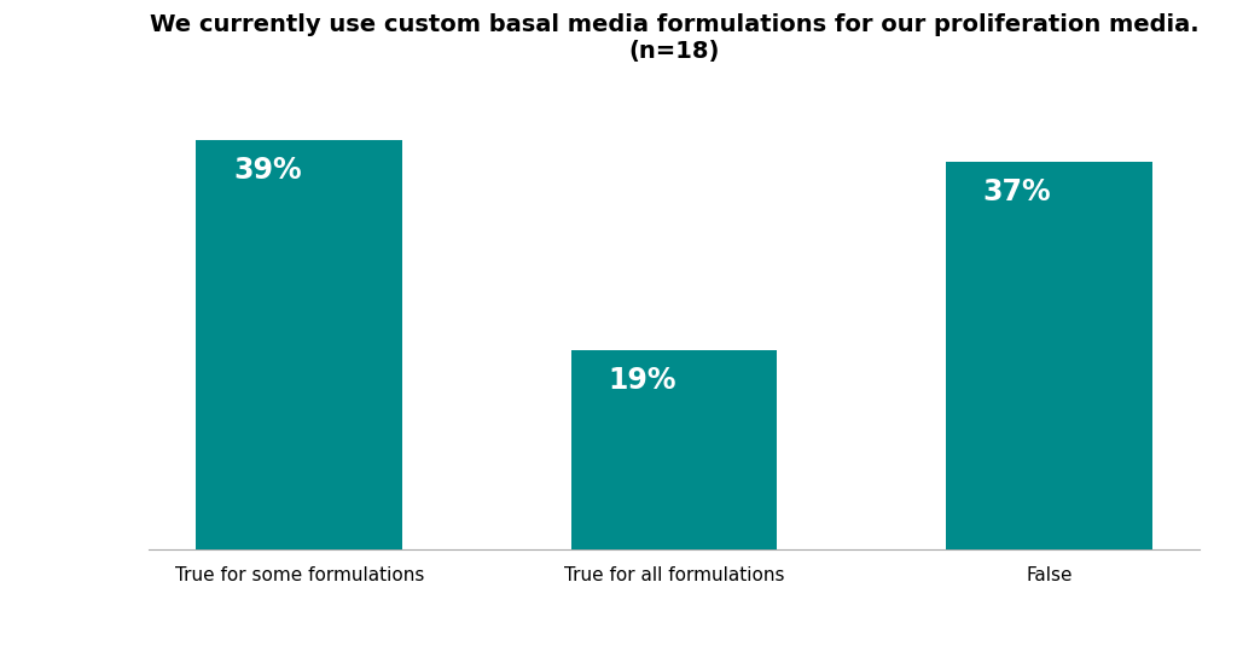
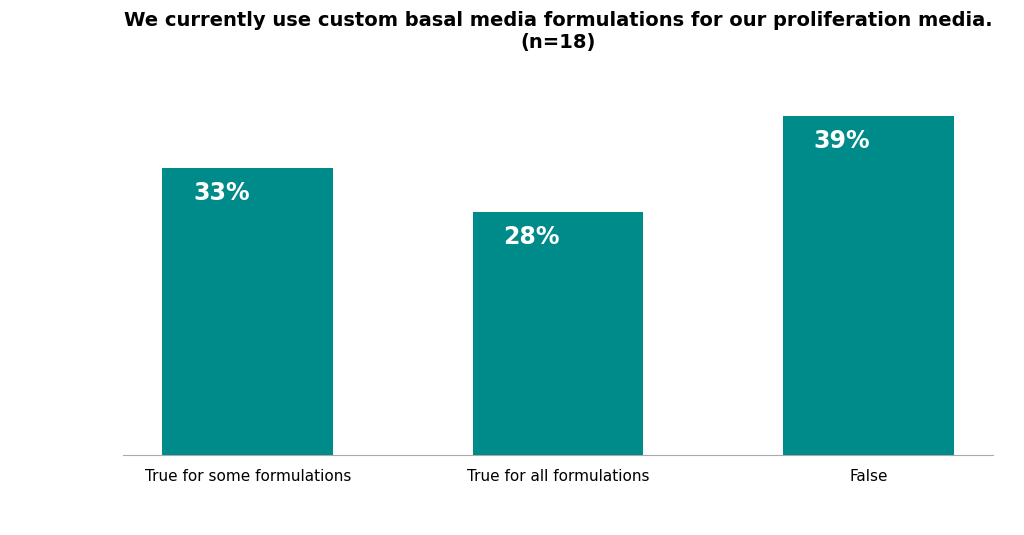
True for some formulations: 39% -> 33%
True for all formulations: 19% -> 28%
False: 37% -> 39%
